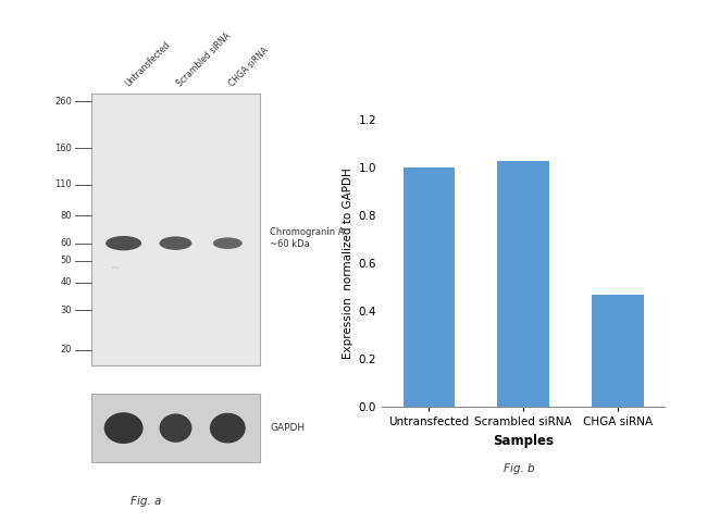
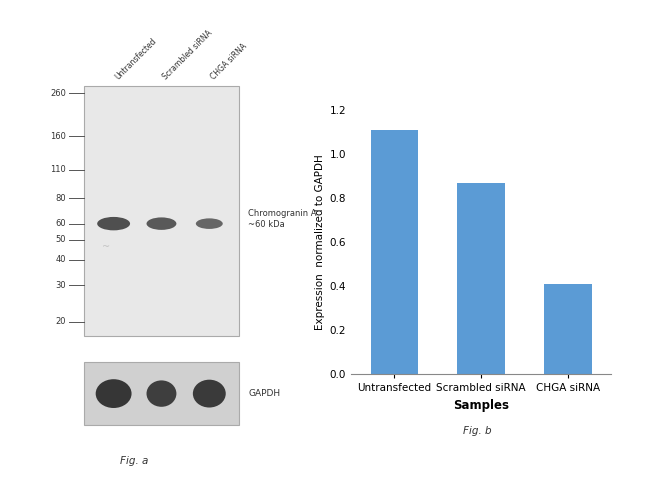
Untransfected: 1.00 -> 1.11
Scrambled siRNA: 1.03 -> 0.87
CHGA siRNA: 0.47 -> 0.41
